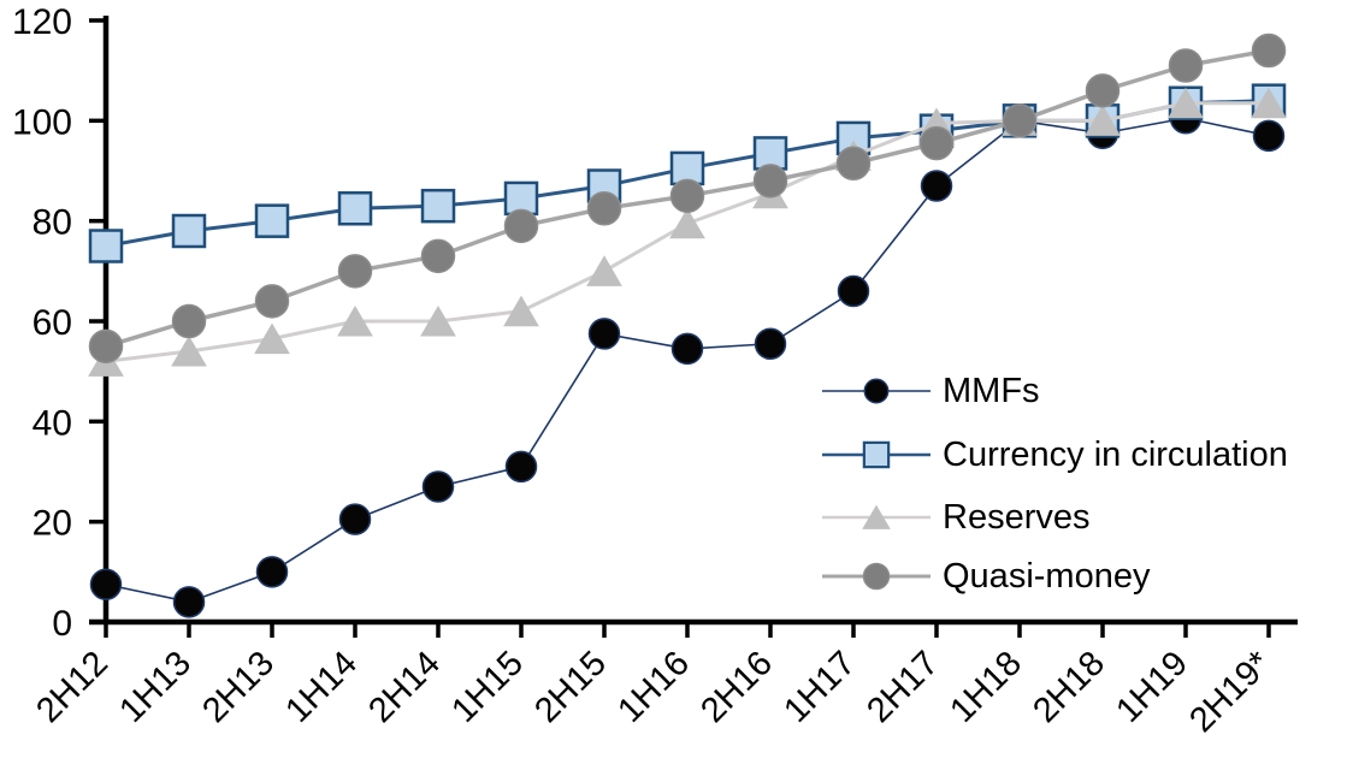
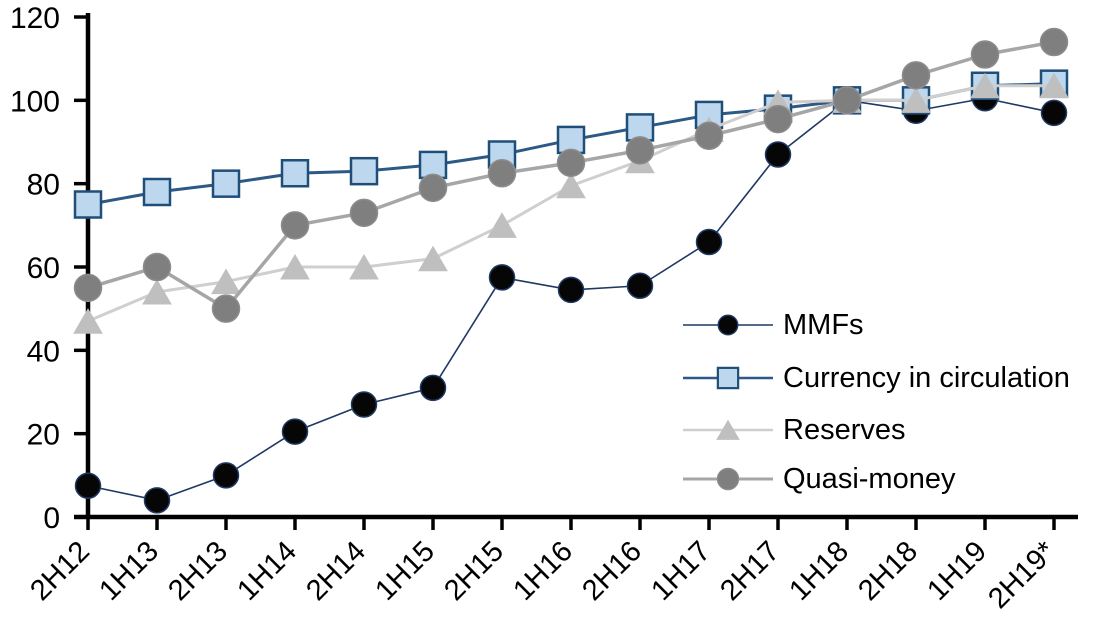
Reserves/2H12: 52 -> 47
Quasi-money/2H13: 64 -> 50
